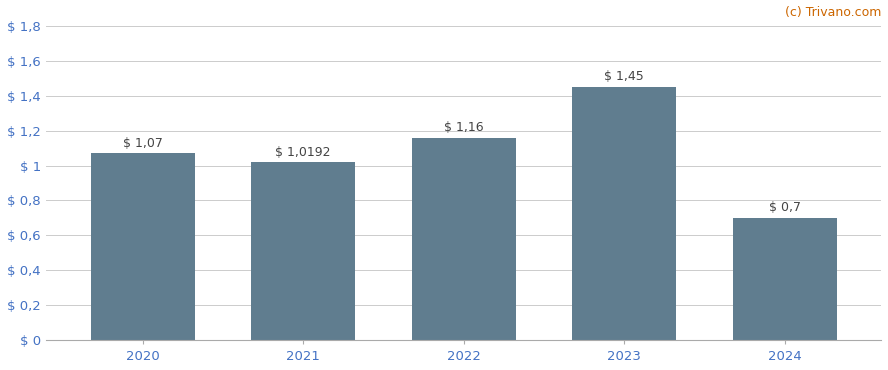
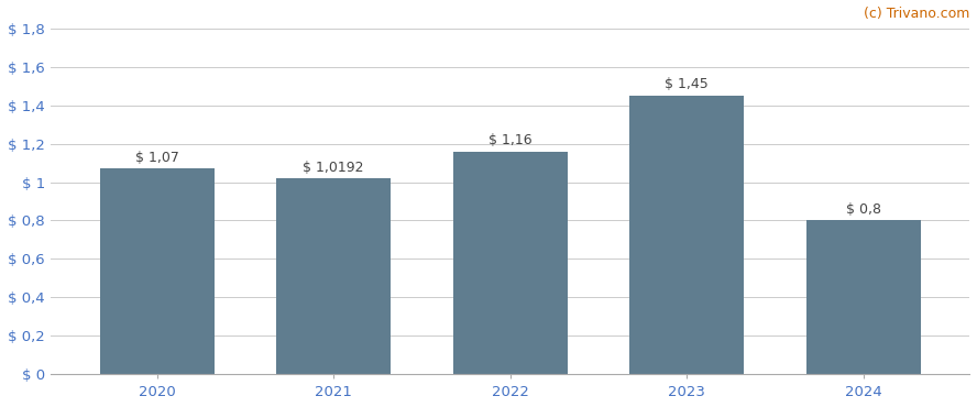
2024: 0,7 -> 0,8
